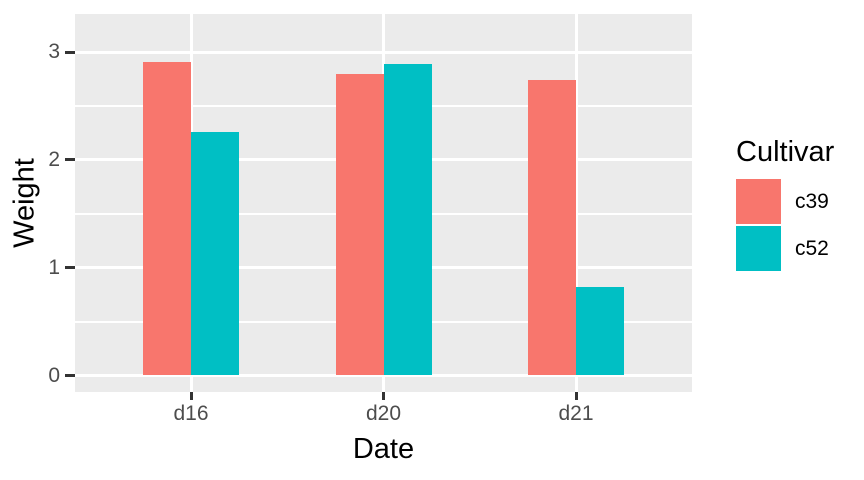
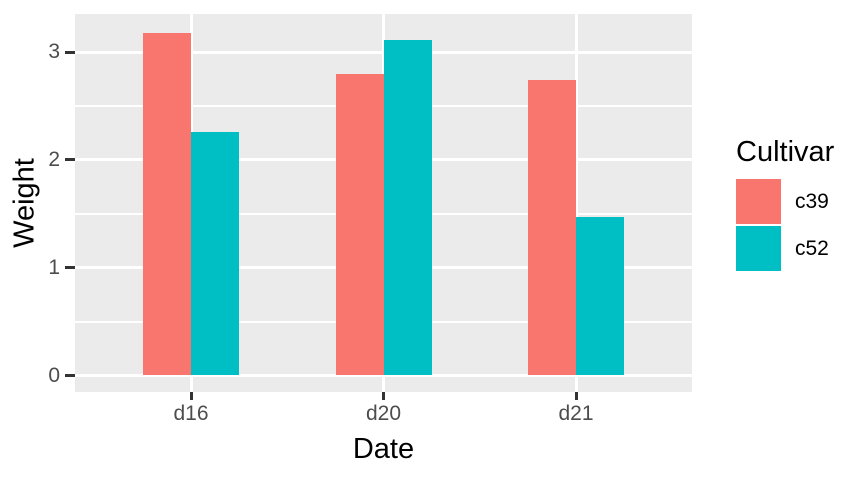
c39/d16: 2.91 -> 3.18
c52/d20: 2.89 -> 3.11
c52/d21: 0.82 -> 1.47
